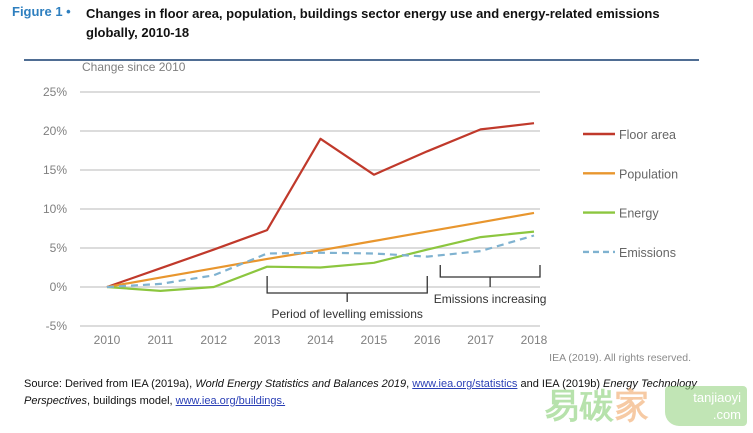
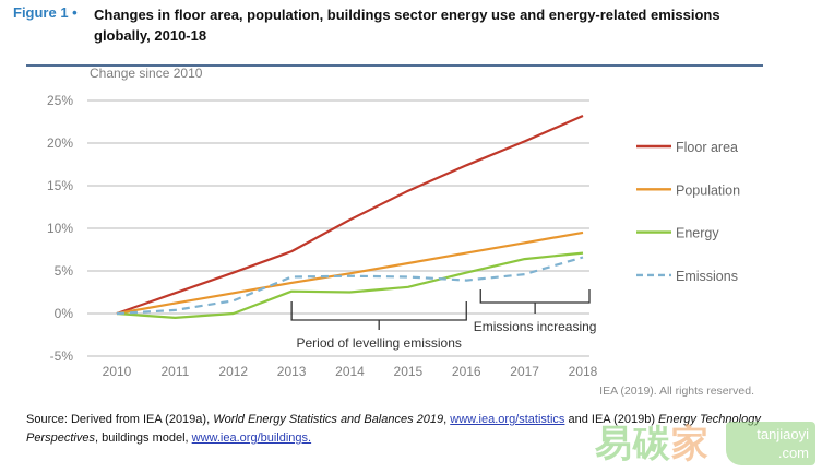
Floor area/2014: 19% -> 11%
Floor area/2018: 21% -> 23%
